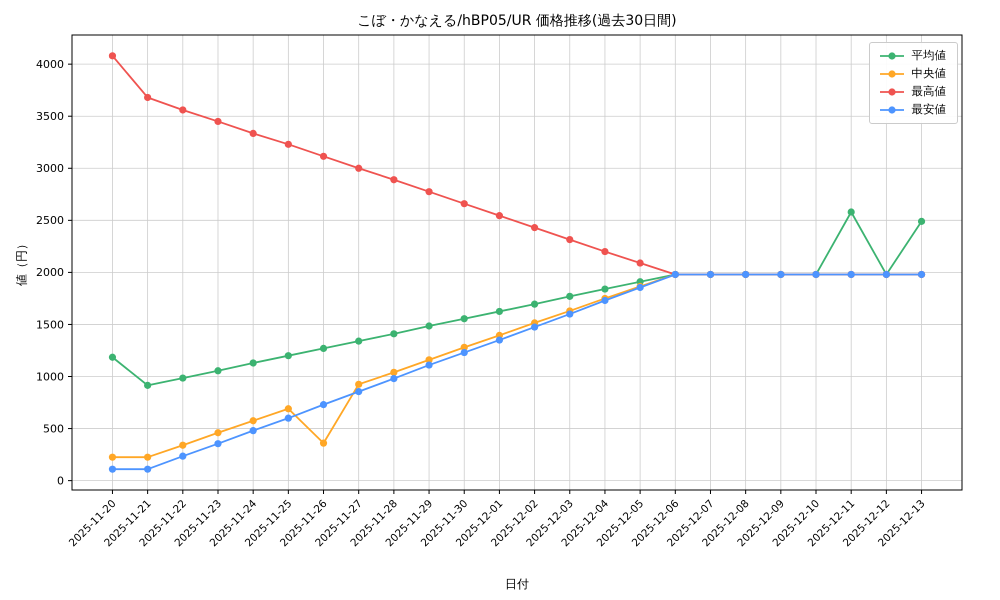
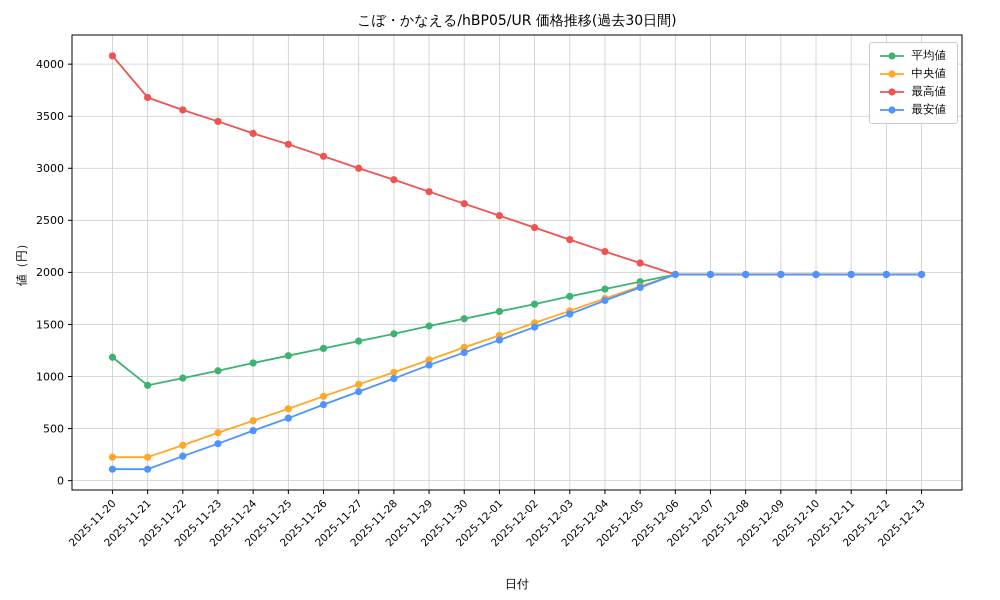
中央値/2025-11-26: 360 -> 810
平均値/2025-12-11: 2580 -> 1980
平均値/2025-12-13: 2490 -> 1980
